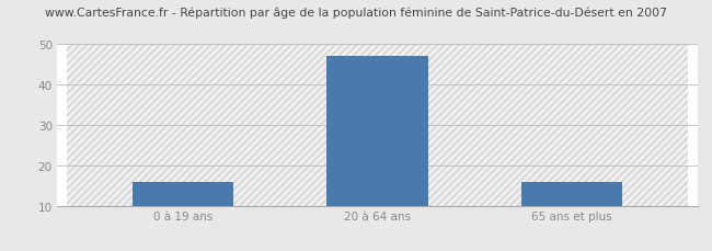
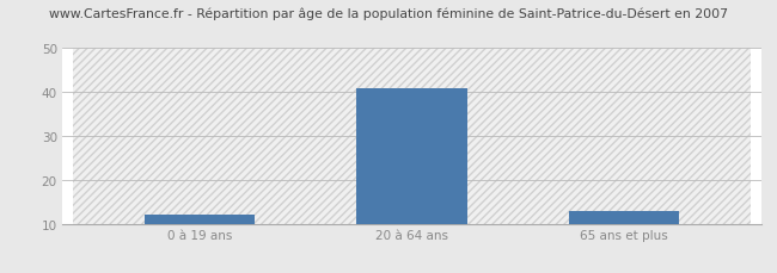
0 à 19 ans: 16 -> 12
20 à 64 ans: 47 -> 41
65 ans et plus: 16 -> 13
